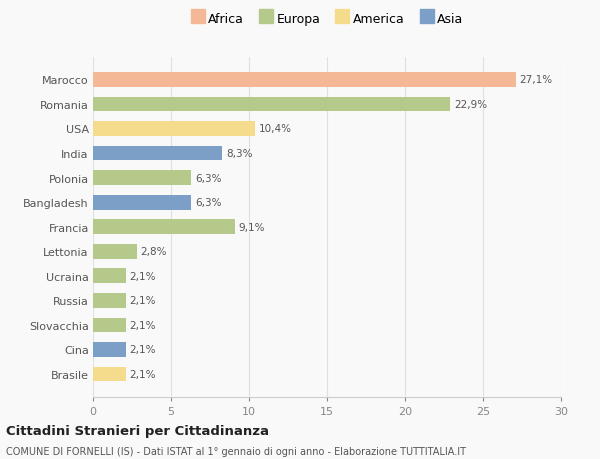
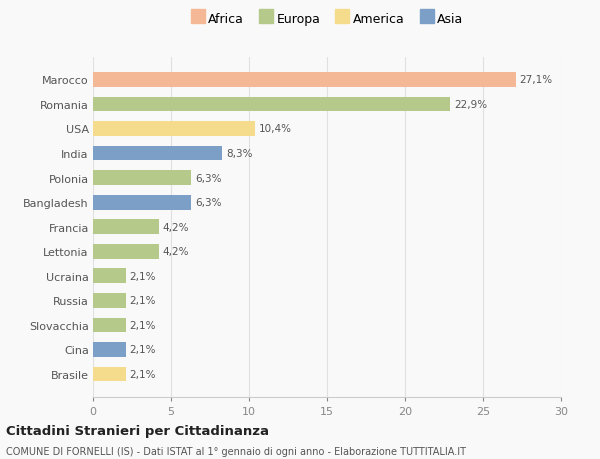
Francia: 9,1% -> 4,2%
Lettonia: 2,8% -> 4,2%
